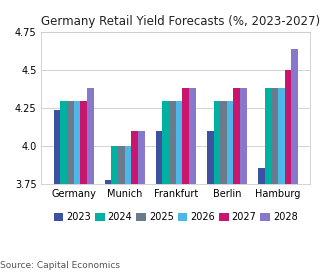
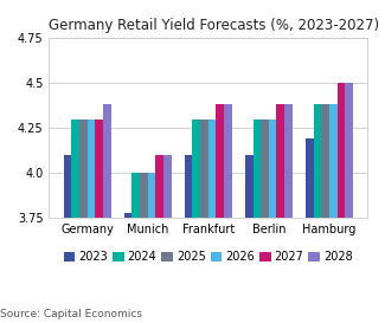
2023/Germany: 4.24 -> 4.10
2023/Hamburg: 3.86 -> 4.19
2028/Hamburg: 4.64 -> 4.50
